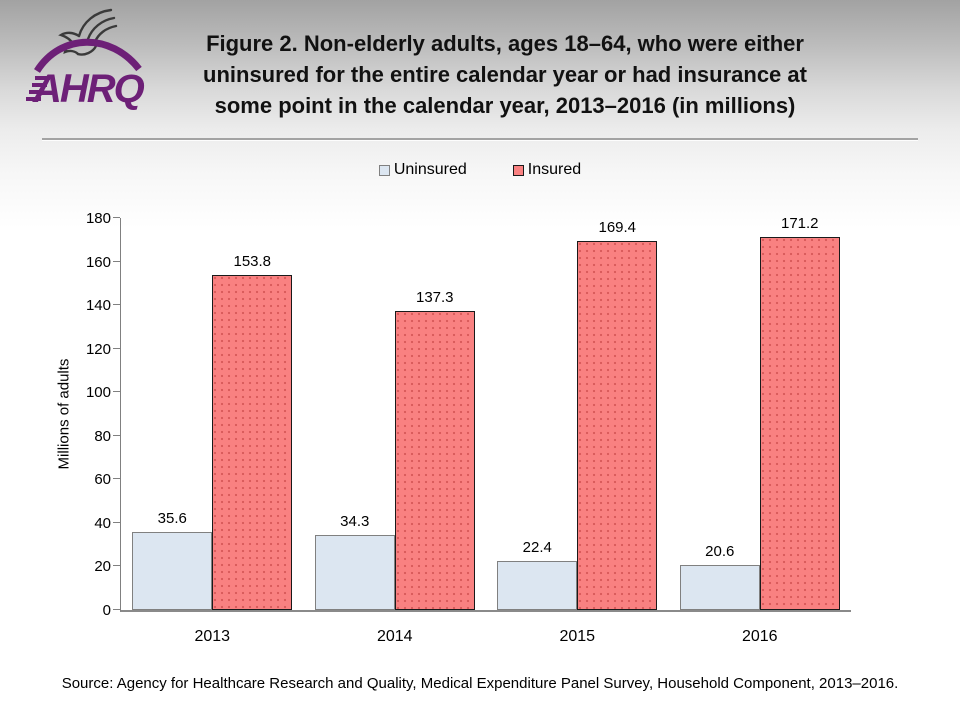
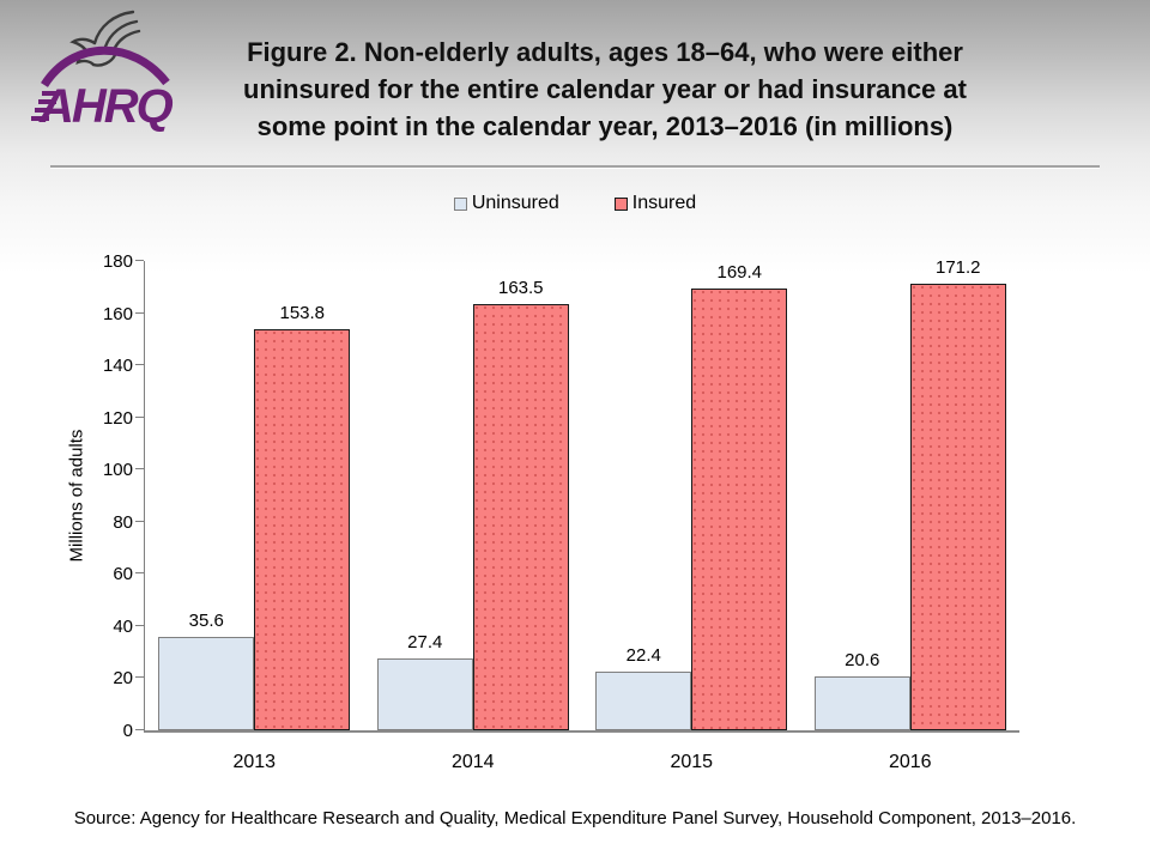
Uninsured/2014: 34.3 -> 27.4
Insured/2014: 137.3 -> 163.5
